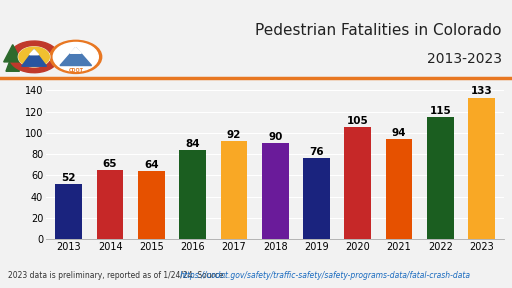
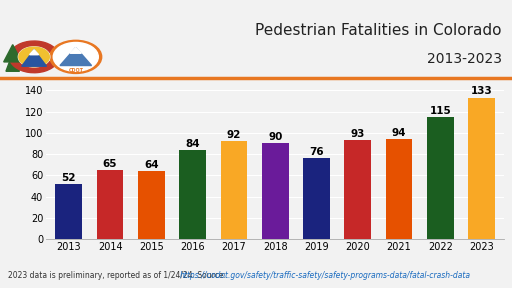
2020: 105 -> 93
